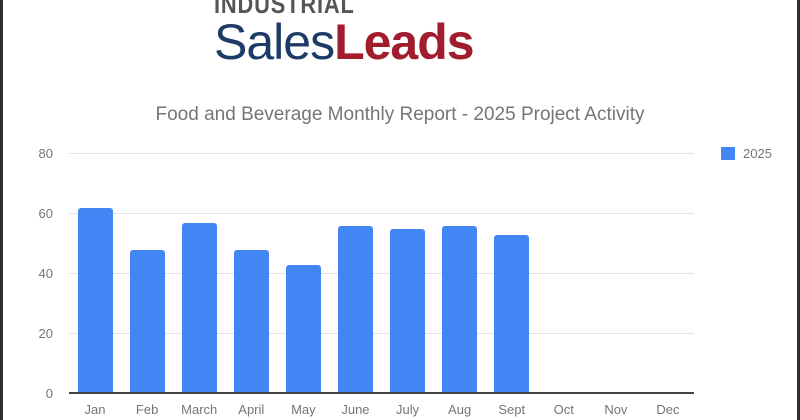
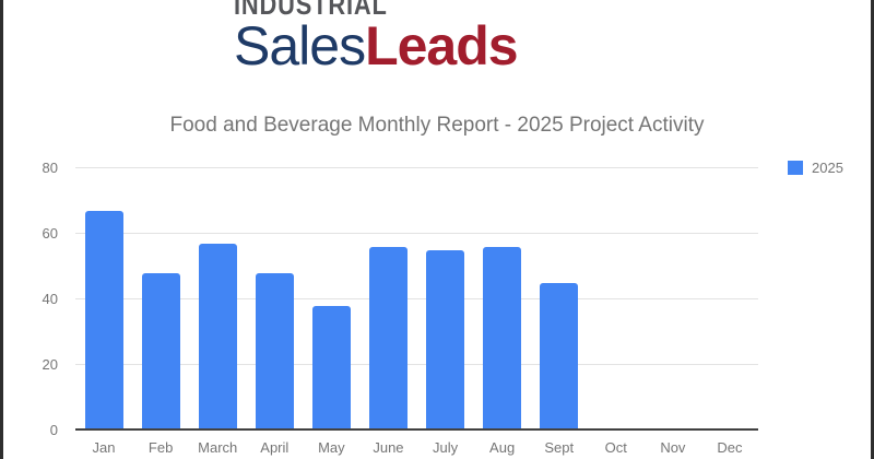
Jan: 62 -> 67
May: 43 -> 38
Sept: 53 -> 45
